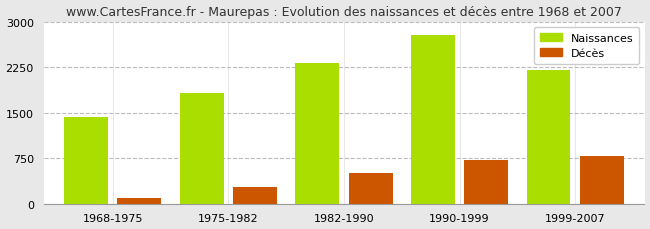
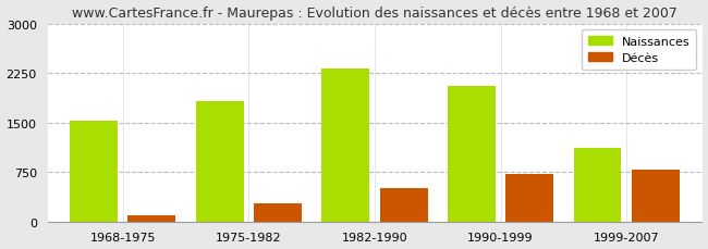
Naissances/1968-1975: 1420 -> 1520
Naissances/1990-1999: 2780 -> 2060
Naissances/1999-2007: 2200 -> 1120
